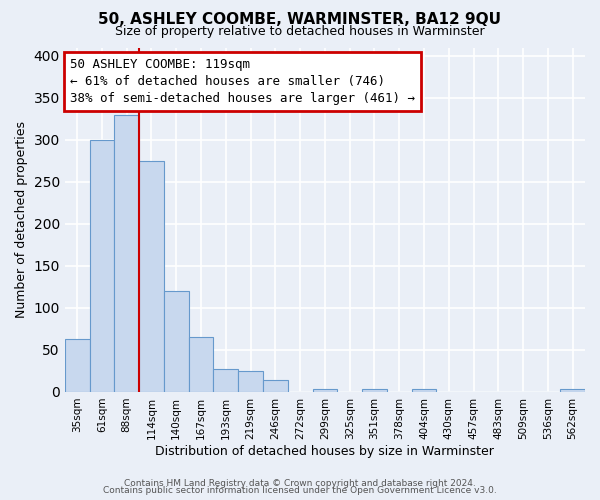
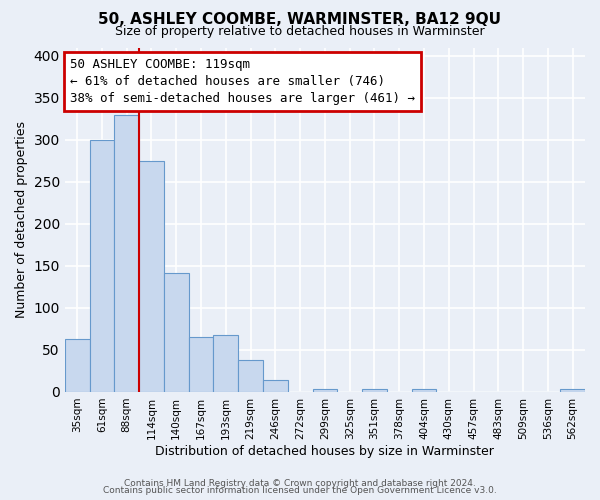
140sqm: 120 -> 142
193sqm: 27 -> 68
219sqm: 25 -> 38
